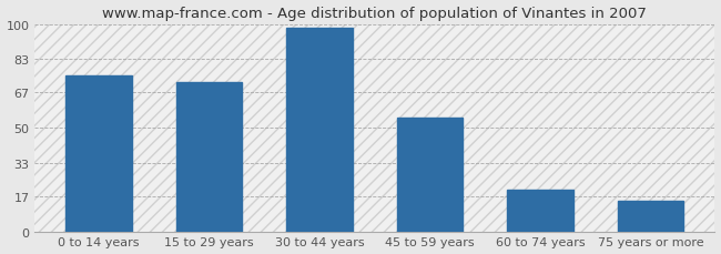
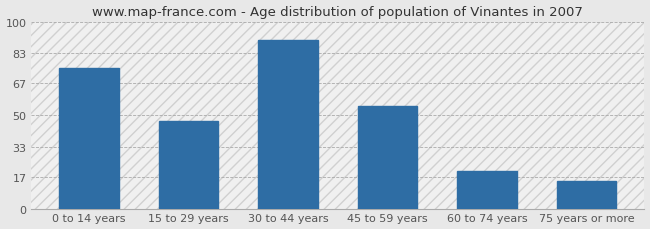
15 to 29 years: 72 -> 47
30 to 44 years: 98 -> 90
